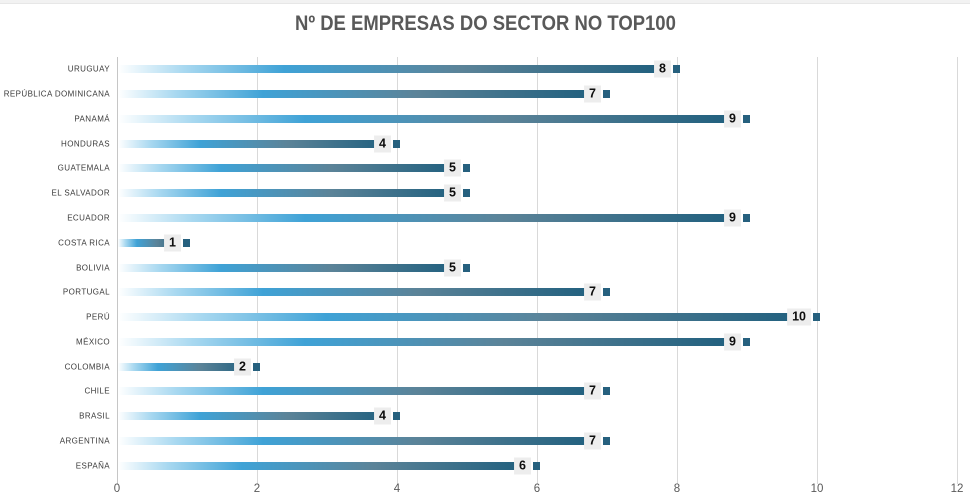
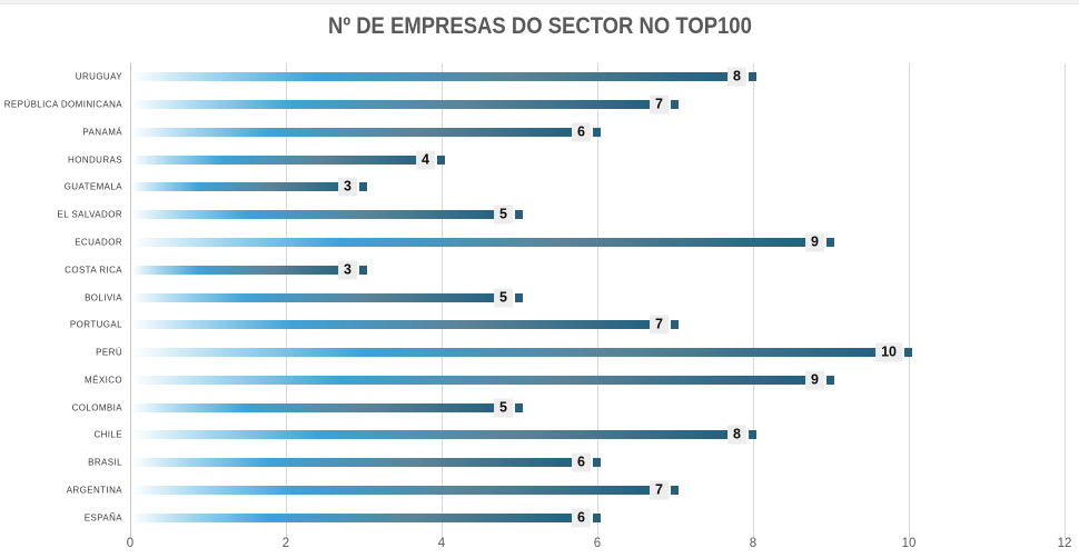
PANAMÁ: 9 -> 6
GUATEMALA: 5 -> 3
COSTA RICA: 1 -> 3
COLOMBIA: 2 -> 5
CHILE: 7 -> 8
BRASIL: 4 -> 6
